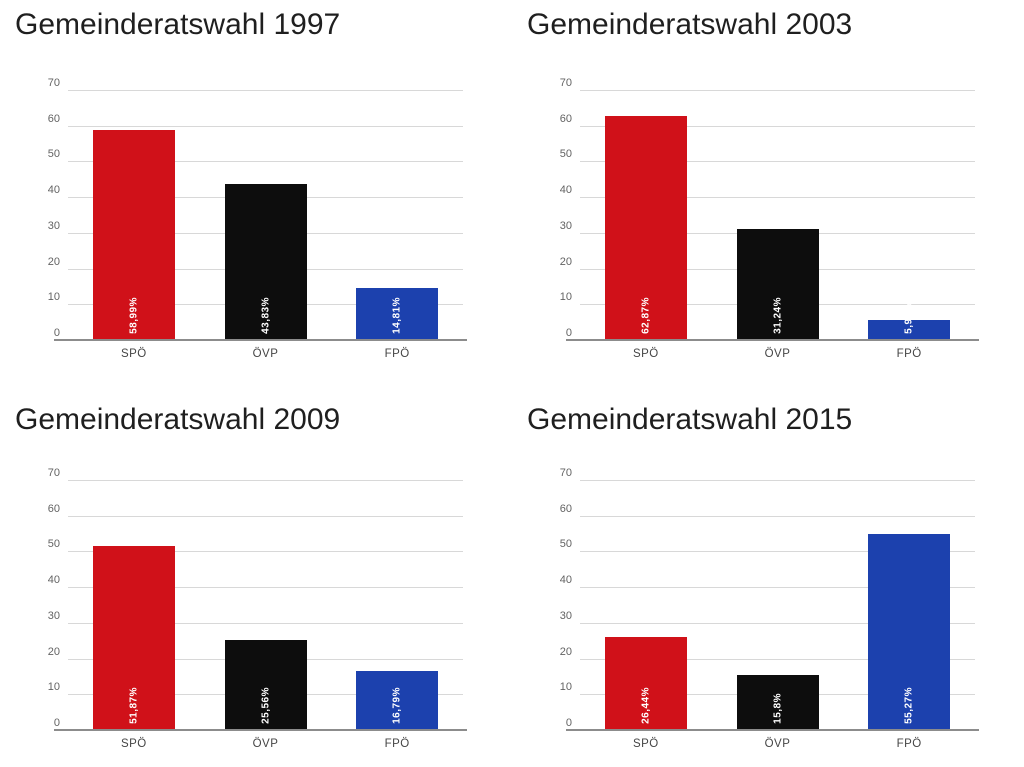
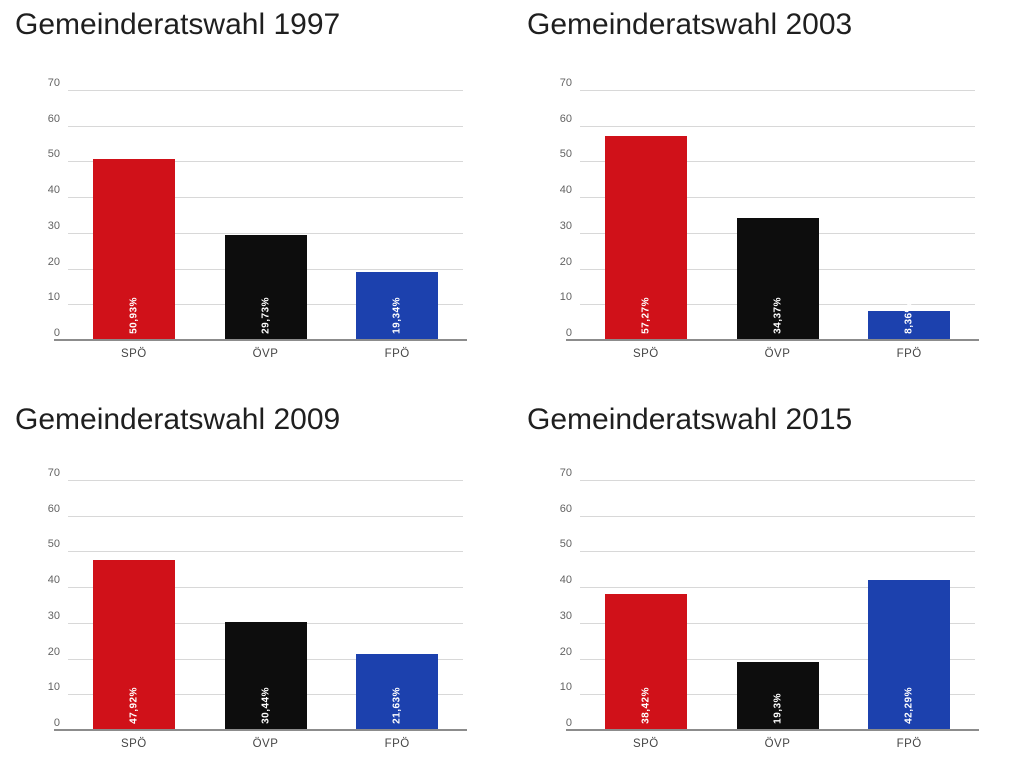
Gemeinderatswahl 1997/SPÖ: 58,99% -> 50,93%
Gemeinderatswahl 1997/ÖVP: 43,83% -> 29,73%
Gemeinderatswahl 1997/FPÖ: 14,81% -> 19,34%
Gemeinderatswahl 2003/SPÖ: 62,87% -> 57,27%
Gemeinderatswahl 2003/ÖVP: 31,24% -> 34,37%
Gemeinderatswahl 2003/FPÖ: 5,92% -> 8,36%
Gemeinderatswahl 2009/SPÖ: 51,87% -> 47,92%
Gemeinderatswahl 2009/ÖVP: 25,56% -> 30,44%
Gemeinderatswahl 2009/FPÖ: 16,79% -> 21,63%
Gemeinderatswahl 2015/SPÖ: 26,44% -> 38,42%
Gemeinderatswahl 2015/ÖVP: 15,8% -> 19,3%
Gemeinderatswahl 2015/FPÖ: 55,27% -> 42,29%
